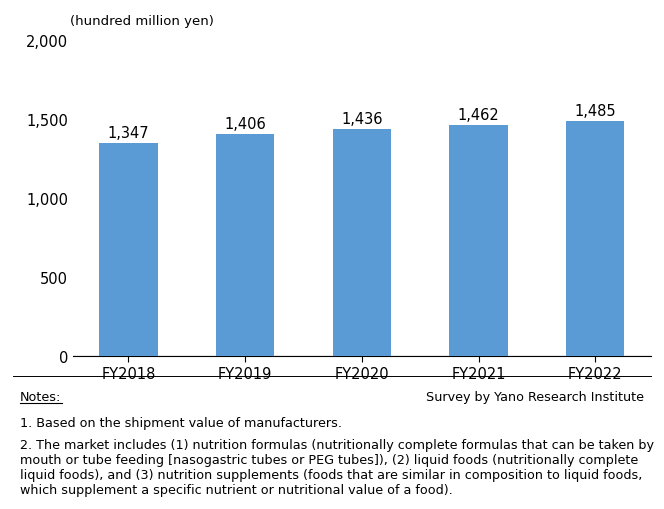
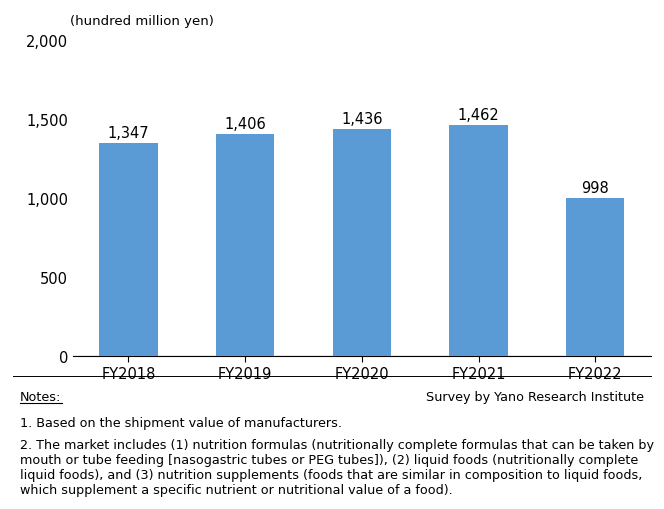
FY2022: 1,485 -> 998
